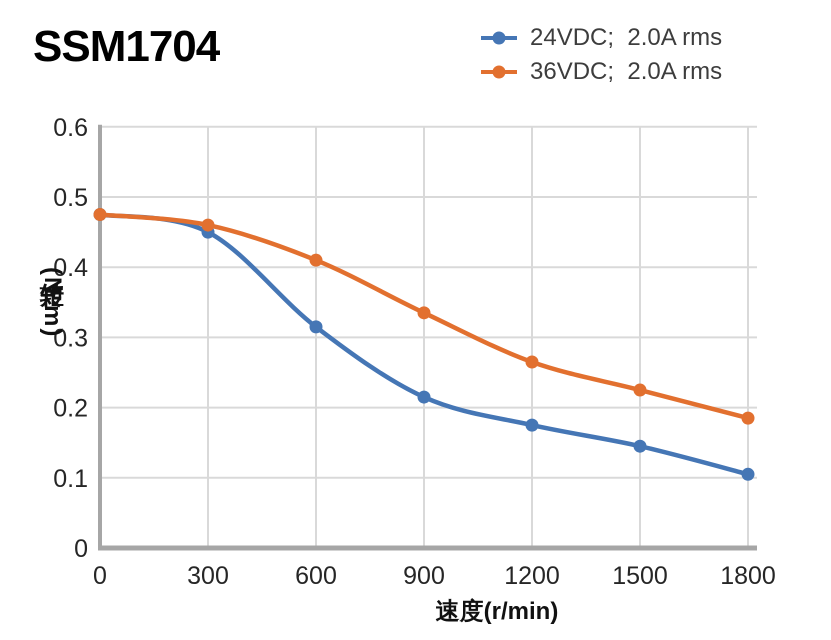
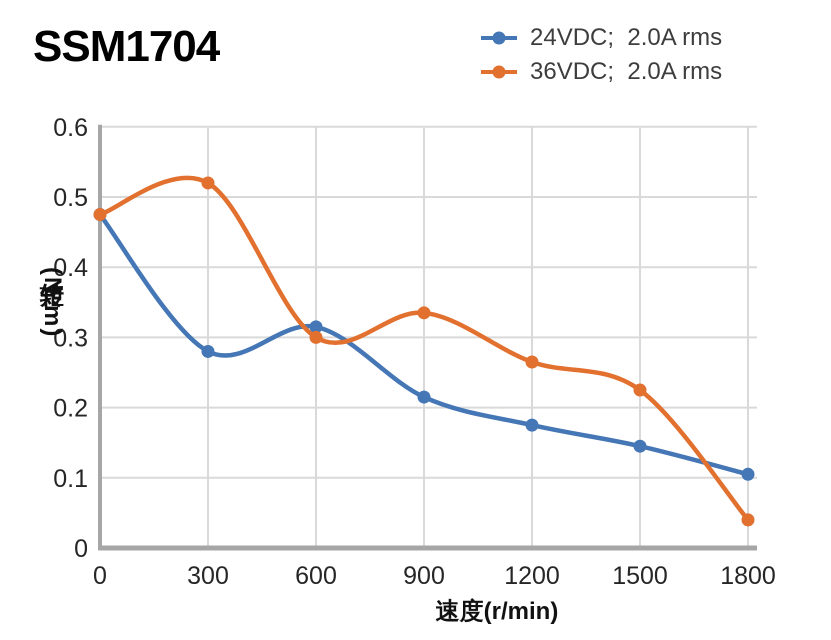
24VDC; 2.0A rms/300: 0.45 -> 0.28
36VDC; 2.0A rms/300: 0.46 -> 0.52
36VDC; 2.0A rms/600: 0.41 -> 0.30
36VDC; 2.0A rms/1800: 0.18 -> 0.04
